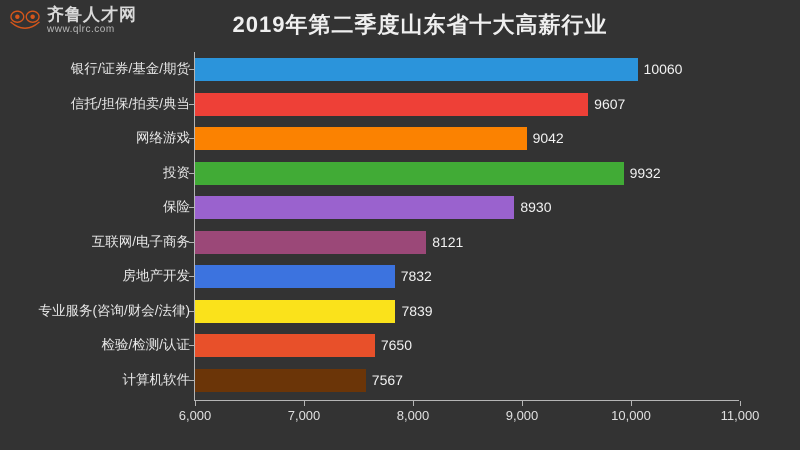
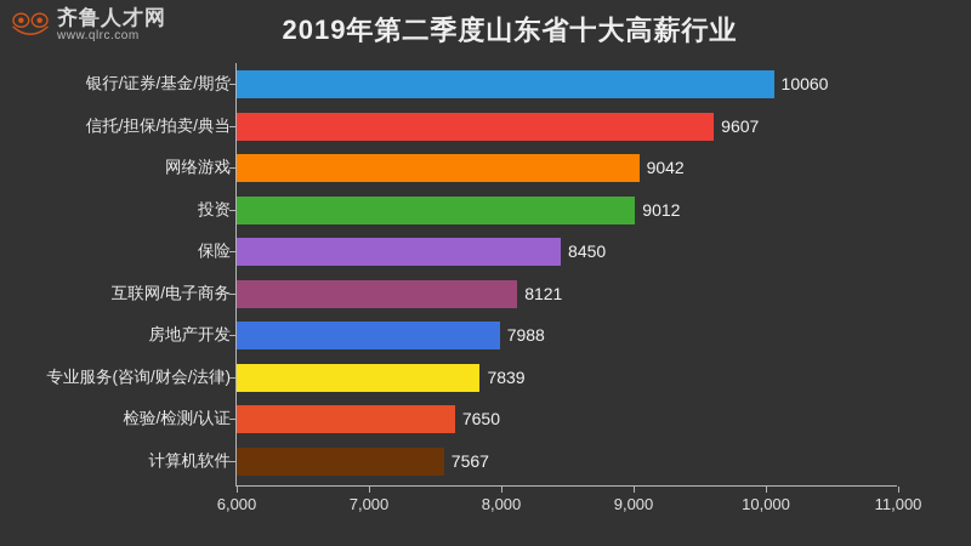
投资: 9932 -> 9012
保险: 8930 -> 8450
房地产开发: 7832 -> 7988
